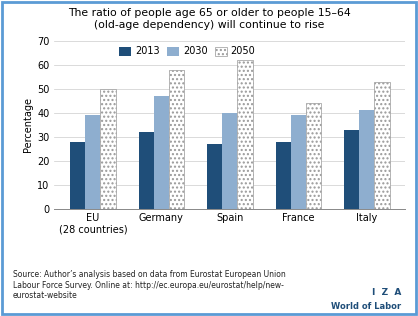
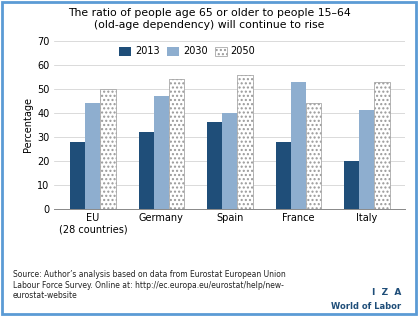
2030/EU (28 countries): 39 -> 44
2050/Germany: 58 -> 54
2013/Spain: 27 -> 36
2050/Spain: 62 -> 56
2030/France: 39 -> 53
2013/Italy: 33 -> 20
